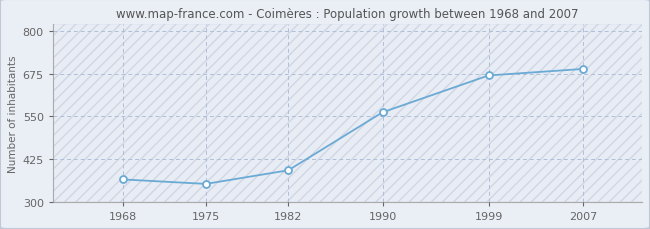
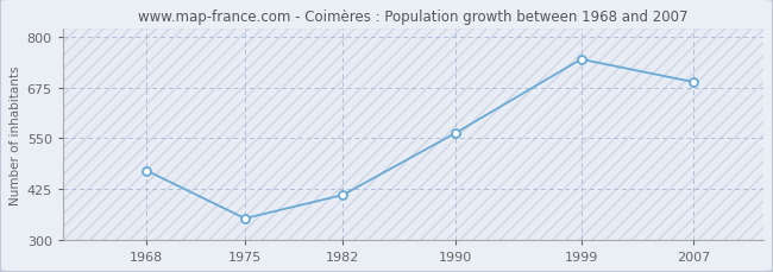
1968: 365 -> 470
1982: 392 -> 410
1999: 670 -> 745
